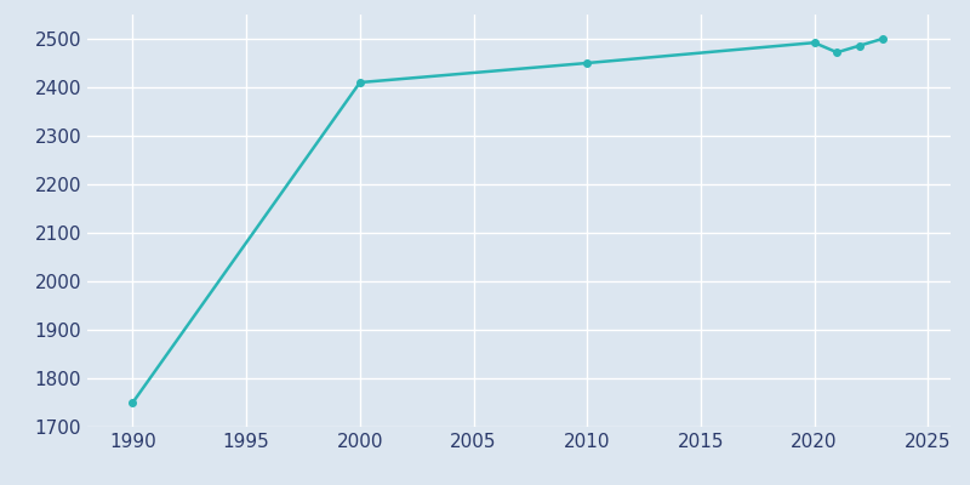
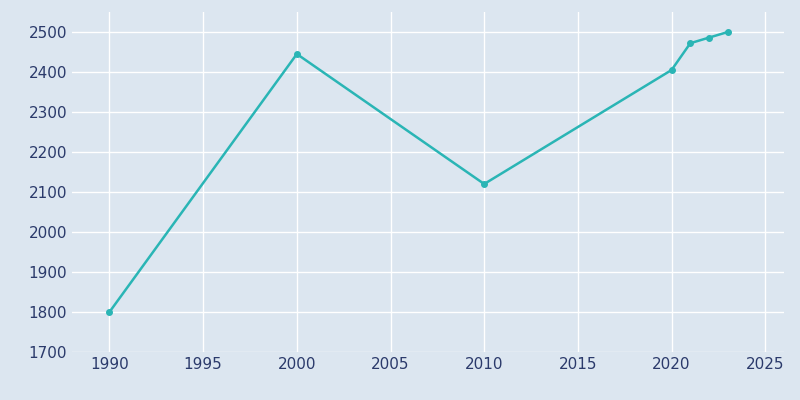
1990: 1750 -> 1800
2000: 2410 -> 2445
2010: 2450 -> 2120
2020: 2492 -> 2405
